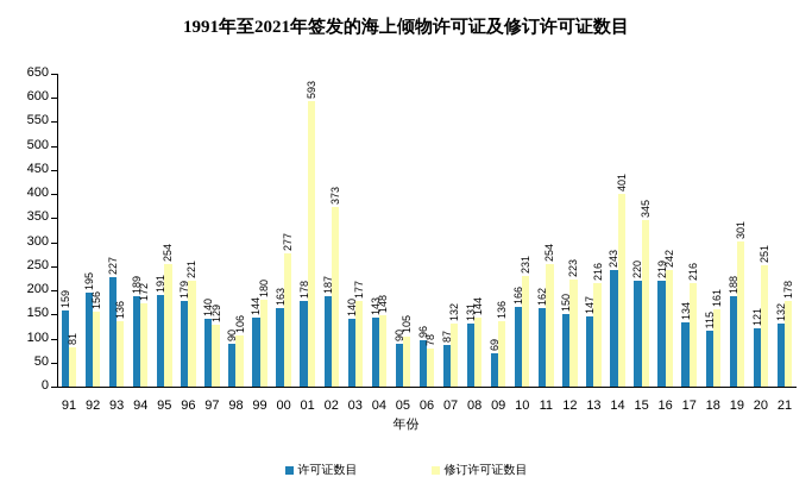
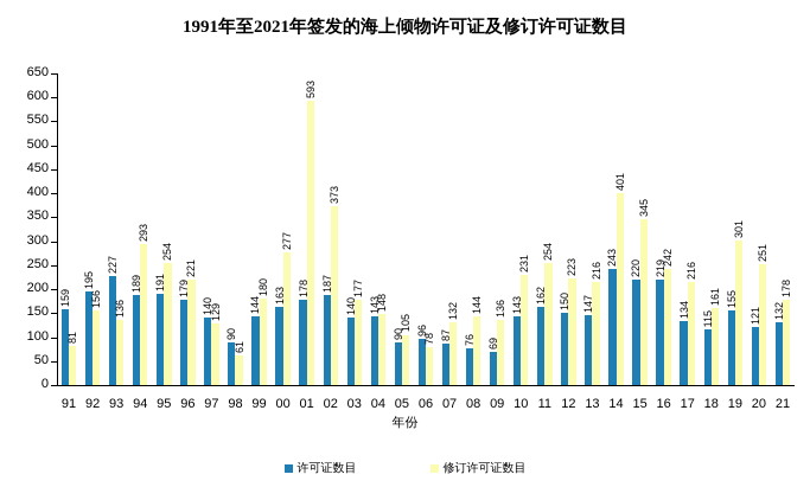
修订许可证数目/94: 172 -> 293
修订许可证数目/98: 106 -> 61
许可证数目/08: 131 -> 76
许可证数目/10: 166 -> 143
许可证数目/19: 188 -> 155
